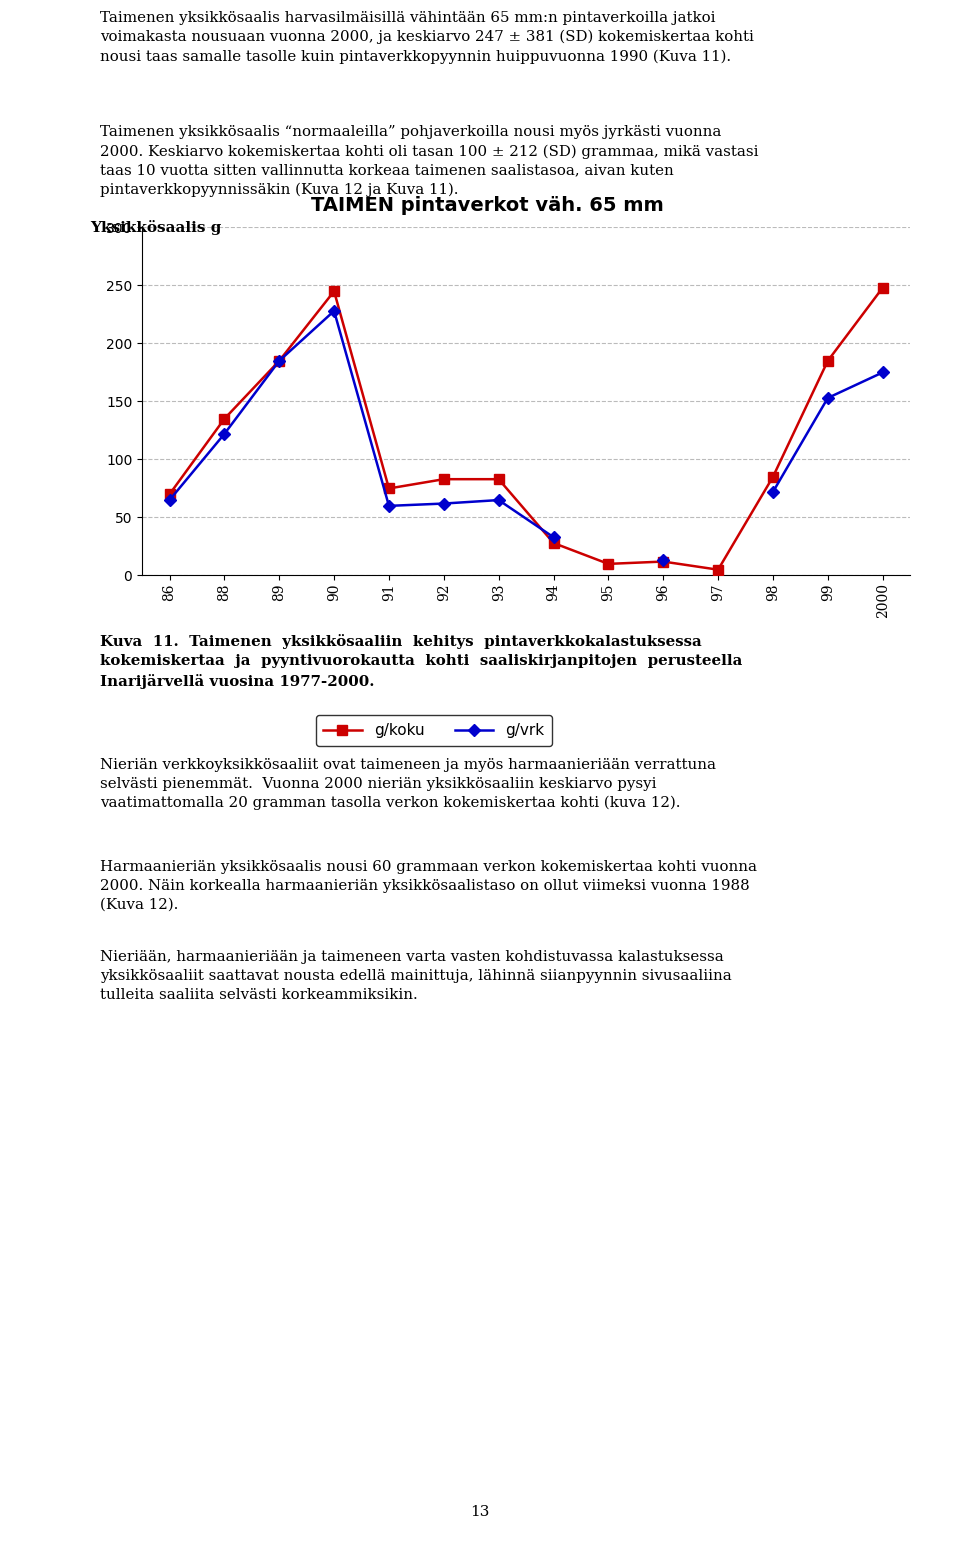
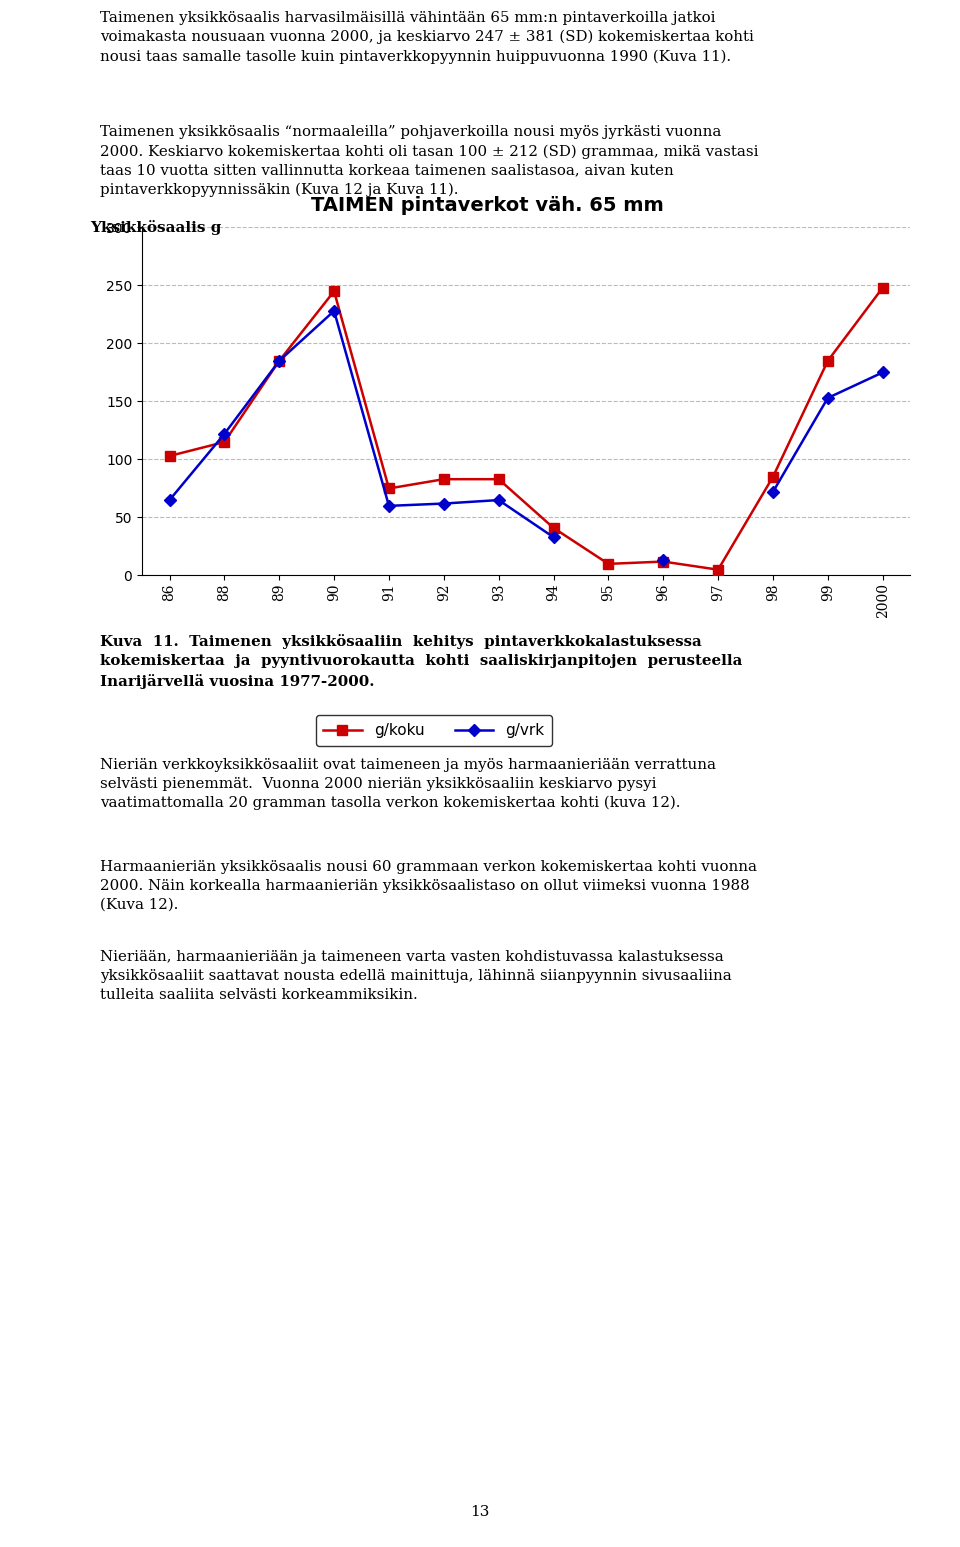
g/koku/86: 70 -> 103
g/koku/88: 135 -> 115
g/koku/94: 28 -> 41
